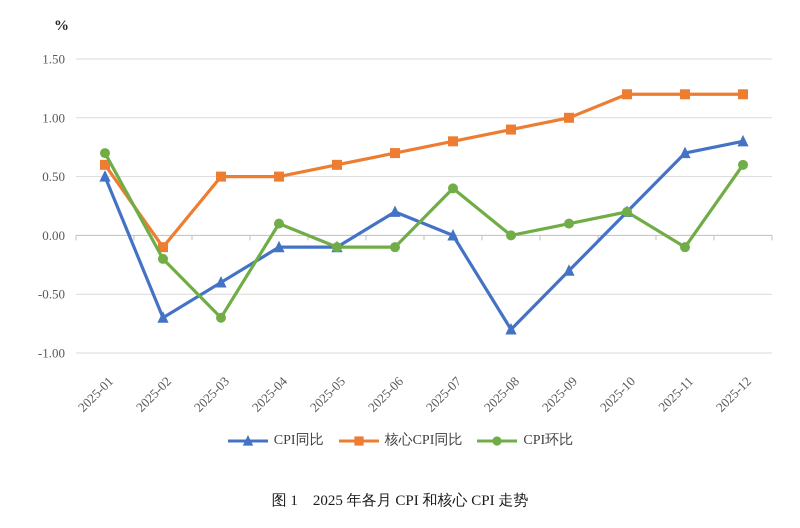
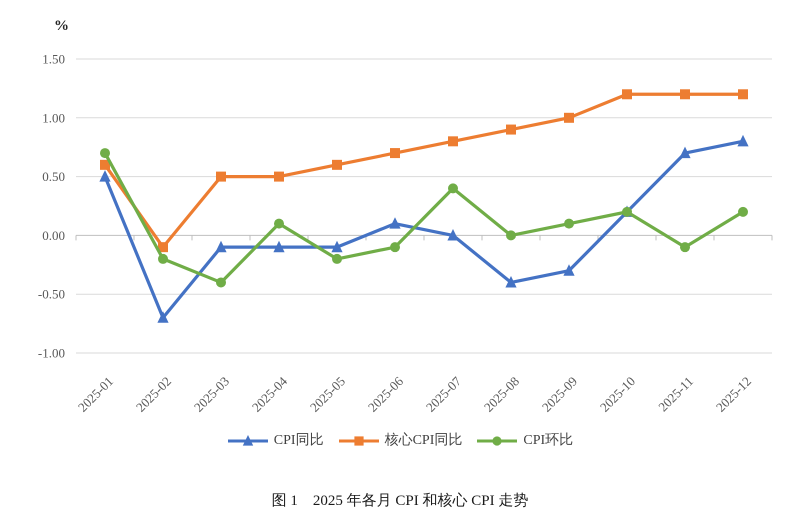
CPI同比/2025-03: -0.4 -> -0.1
CPI环比/2025-03: -0.7 -> -0.4
CPI环比/2025-05: -0.1 -> -0.2
CPI同比/2025-06: 0.2 -> 0.1
CPI同比/2025-08: -0.8 -> -0.4
CPI环比/2025-12: 0.6 -> 0.2
